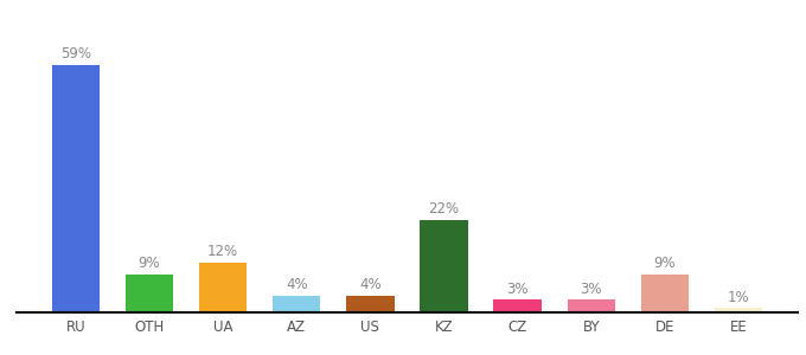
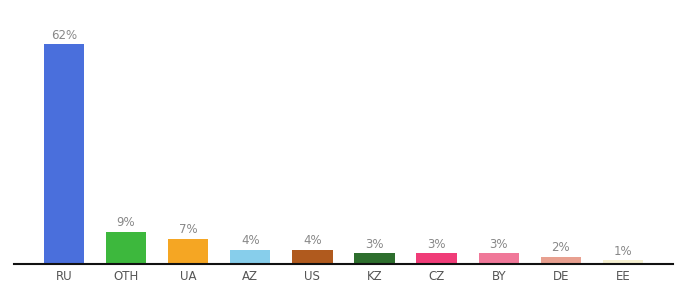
RU: 59% -> 62%
UA: 12% -> 7%
KZ: 22% -> 3%
DE: 9% -> 2%
